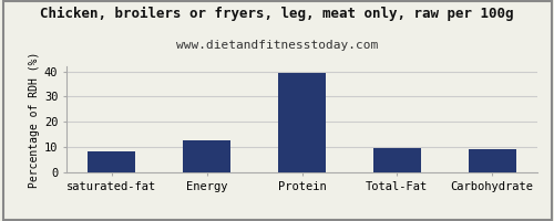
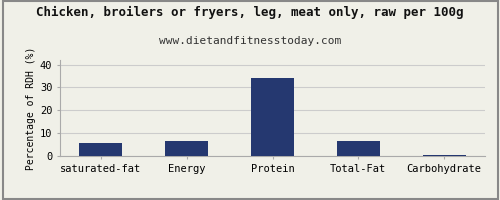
saturated-fat: 8.5 -> 5.5
Energy: 12.5 -> 6.5
Protein: 39.5 -> 34.0
Total-Fat: 9.5 -> 6.5
Carbohydrate: 9.0 -> 0.5
